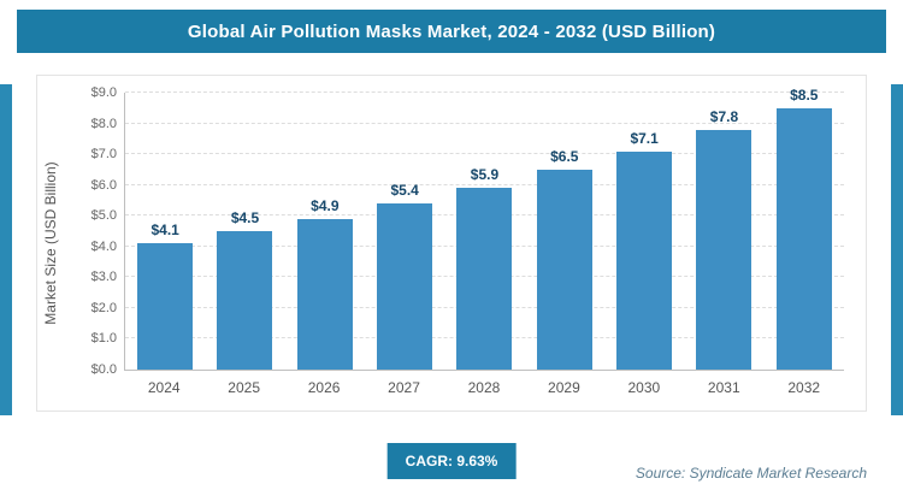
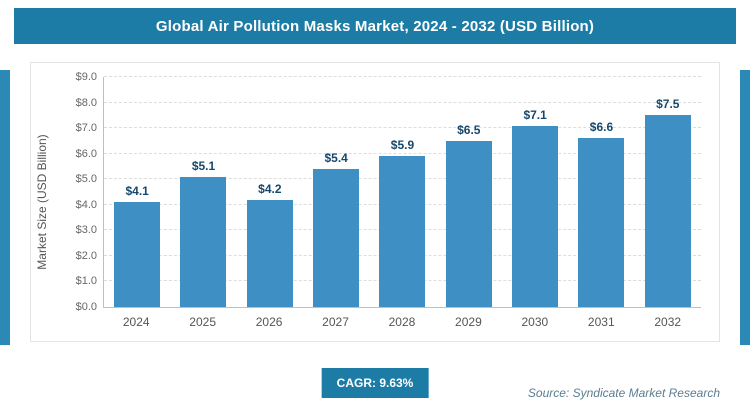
2025: $4.5 -> $5.1
2026: $4.9 -> $4.2
2031: $7.8 -> $6.6
2032: $8.5 -> $7.5
